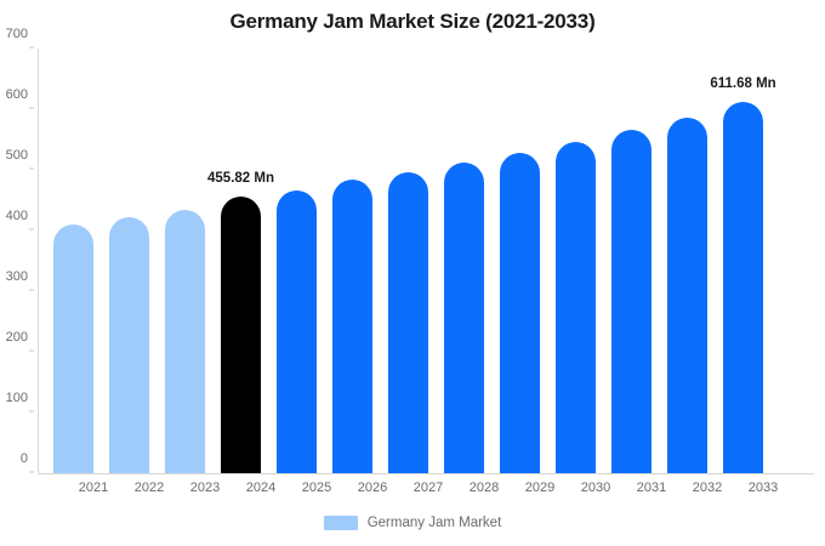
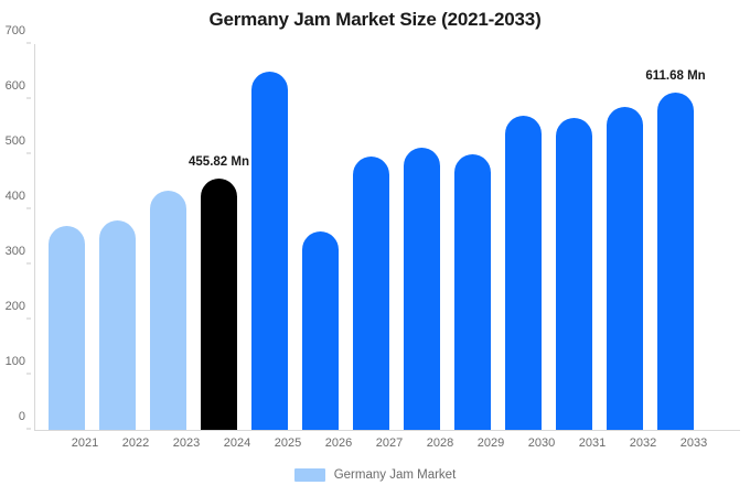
2021: 410 -> 370
2022: 420 -> 380
2025: 470 -> 650
2026: 480 -> 360
2029: 530 -> 500
2030: 550 -> 570
